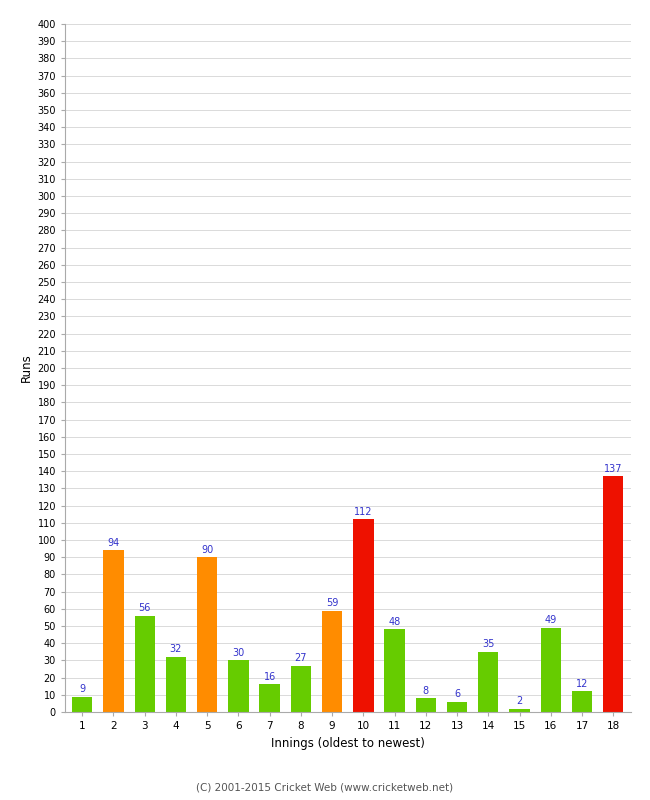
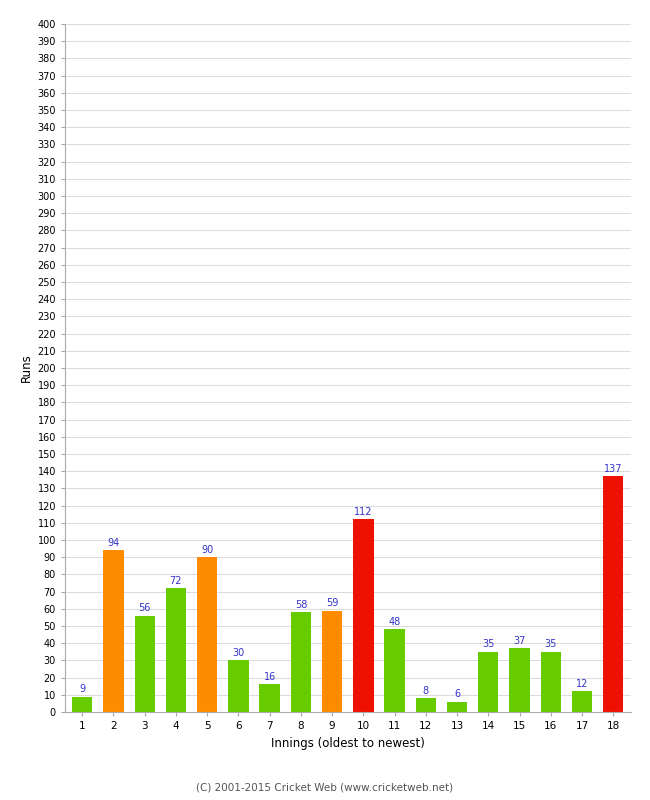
4: 32 -> 72
8: 27 -> 58
15: 2 -> 37
16: 49 -> 35
